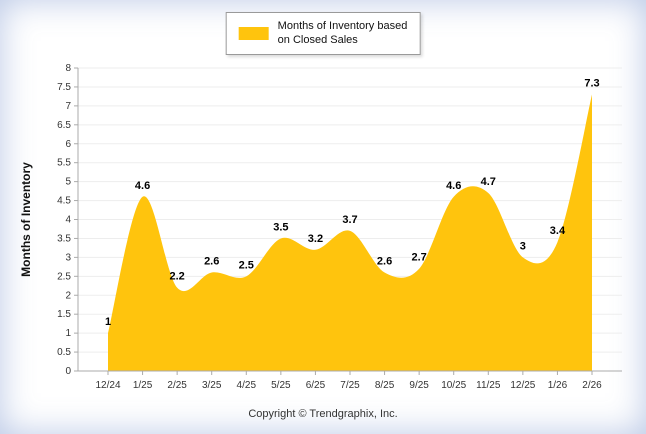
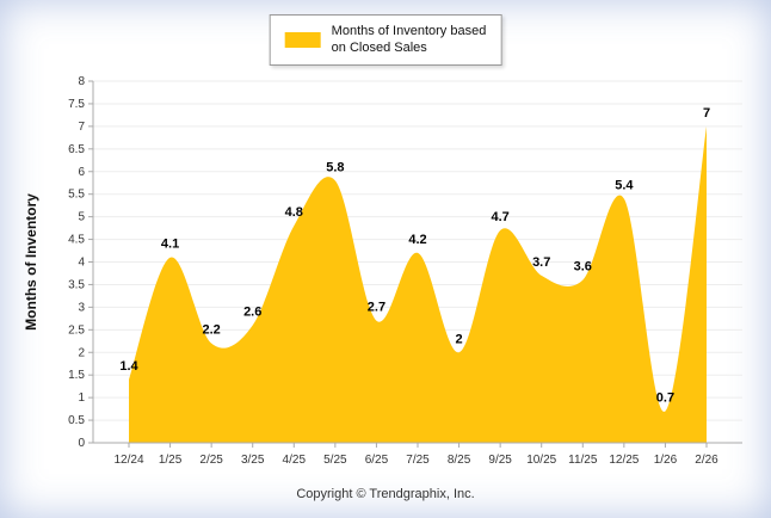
12/24: 1 -> 1.4
1/25: 4.6 -> 4.1
4/25: 2.5 -> 4.8
5/25: 3.5 -> 5.8
6/25: 3.2 -> 2.7
7/25: 3.7 -> 4.2
8/25: 2.6 -> 2
9/25: 2.7 -> 4.7
10/25: 4.6 -> 3.7
11/25: 4.7 -> 3.6
12/25: 3 -> 5.4
1/26: 3.4 -> 0.7
2/26: 7.3 -> 7
